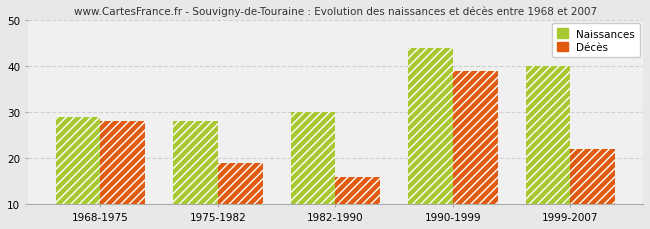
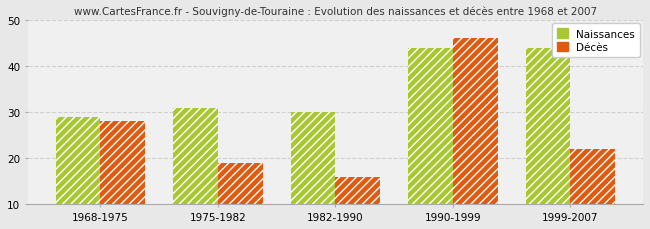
Naissances/1975-1982: 28 -> 31
Décès/1990-1999: 39 -> 46
Naissances/1999-2007: 40 -> 44
